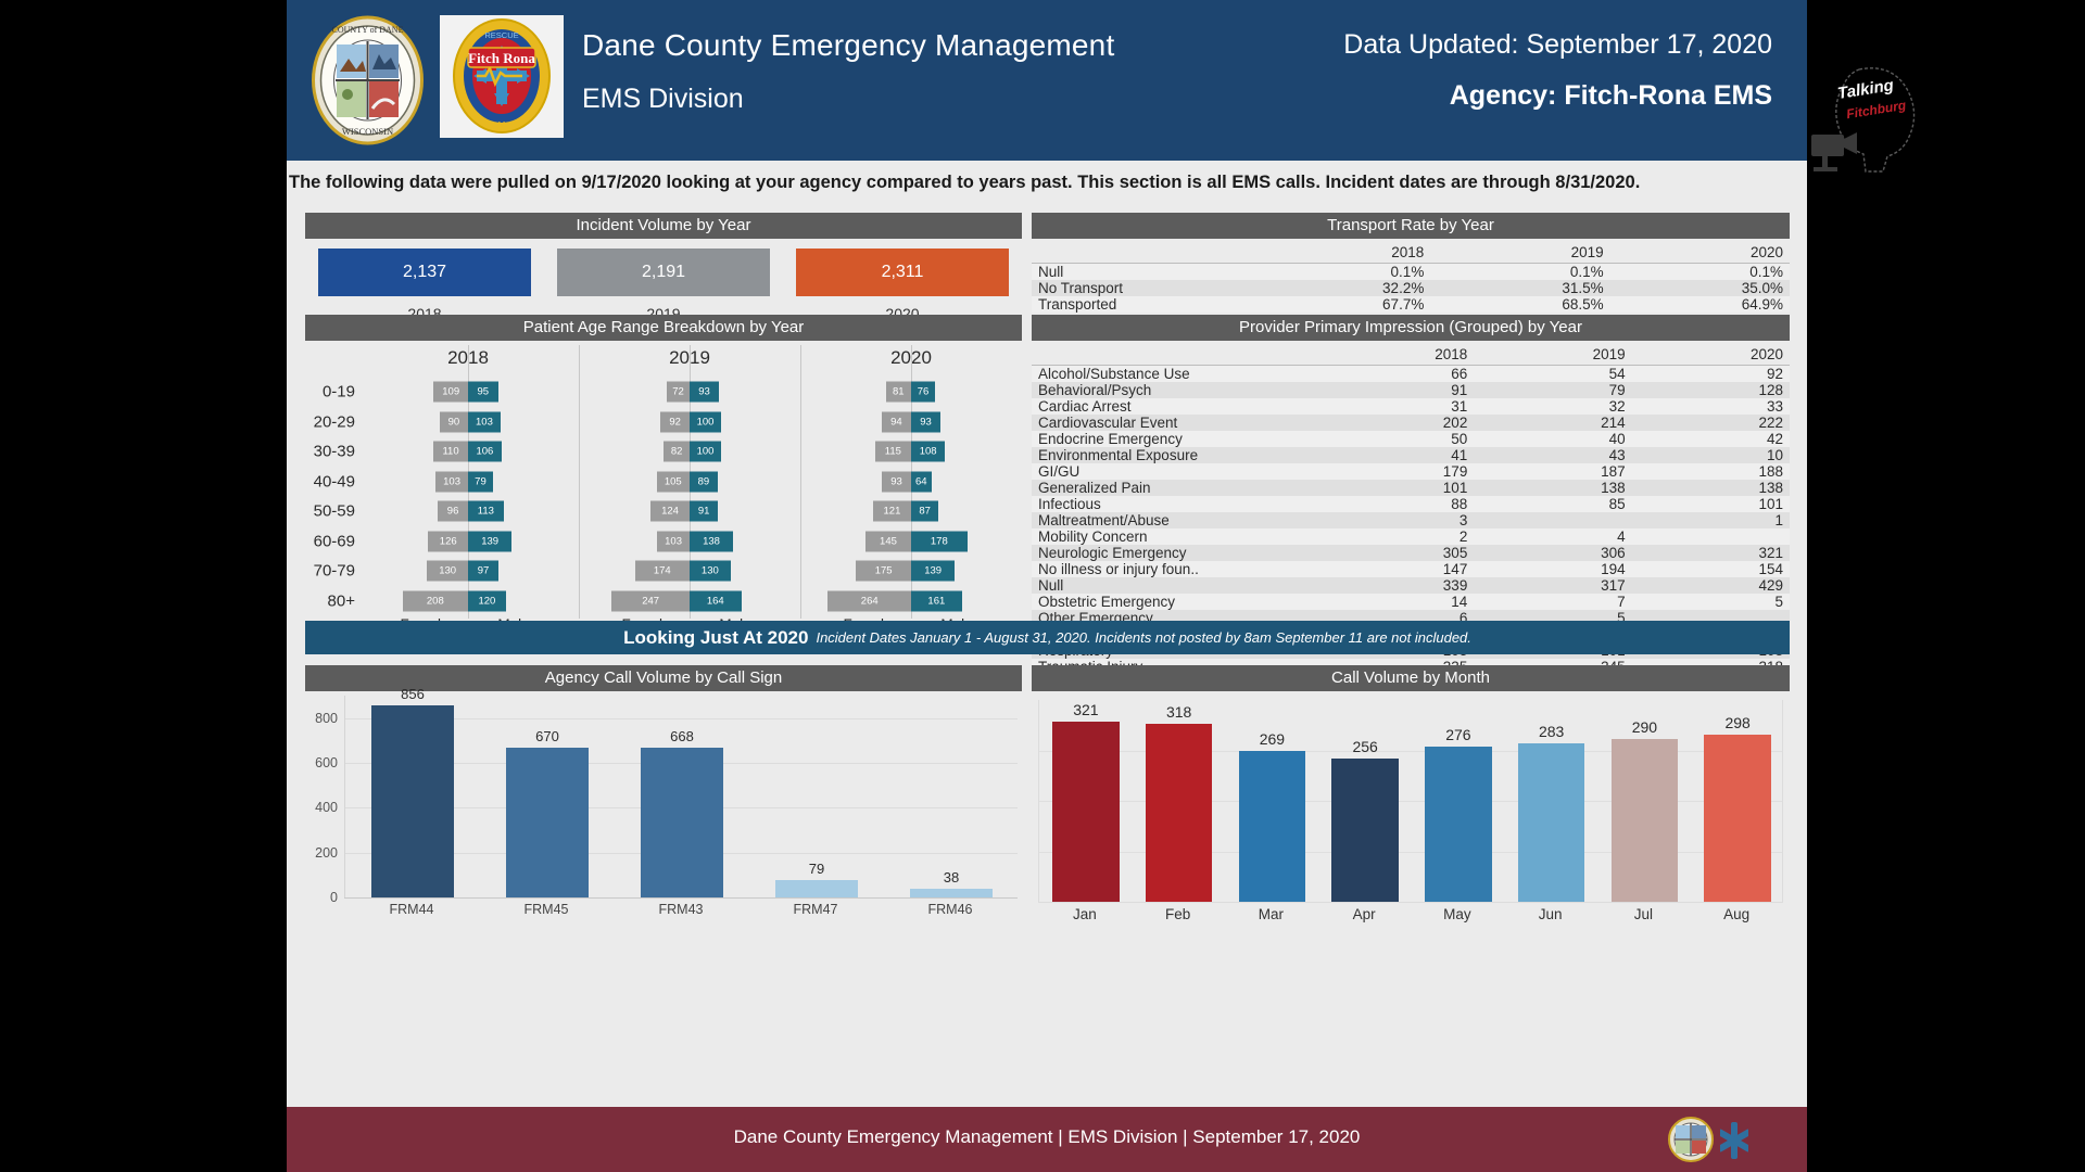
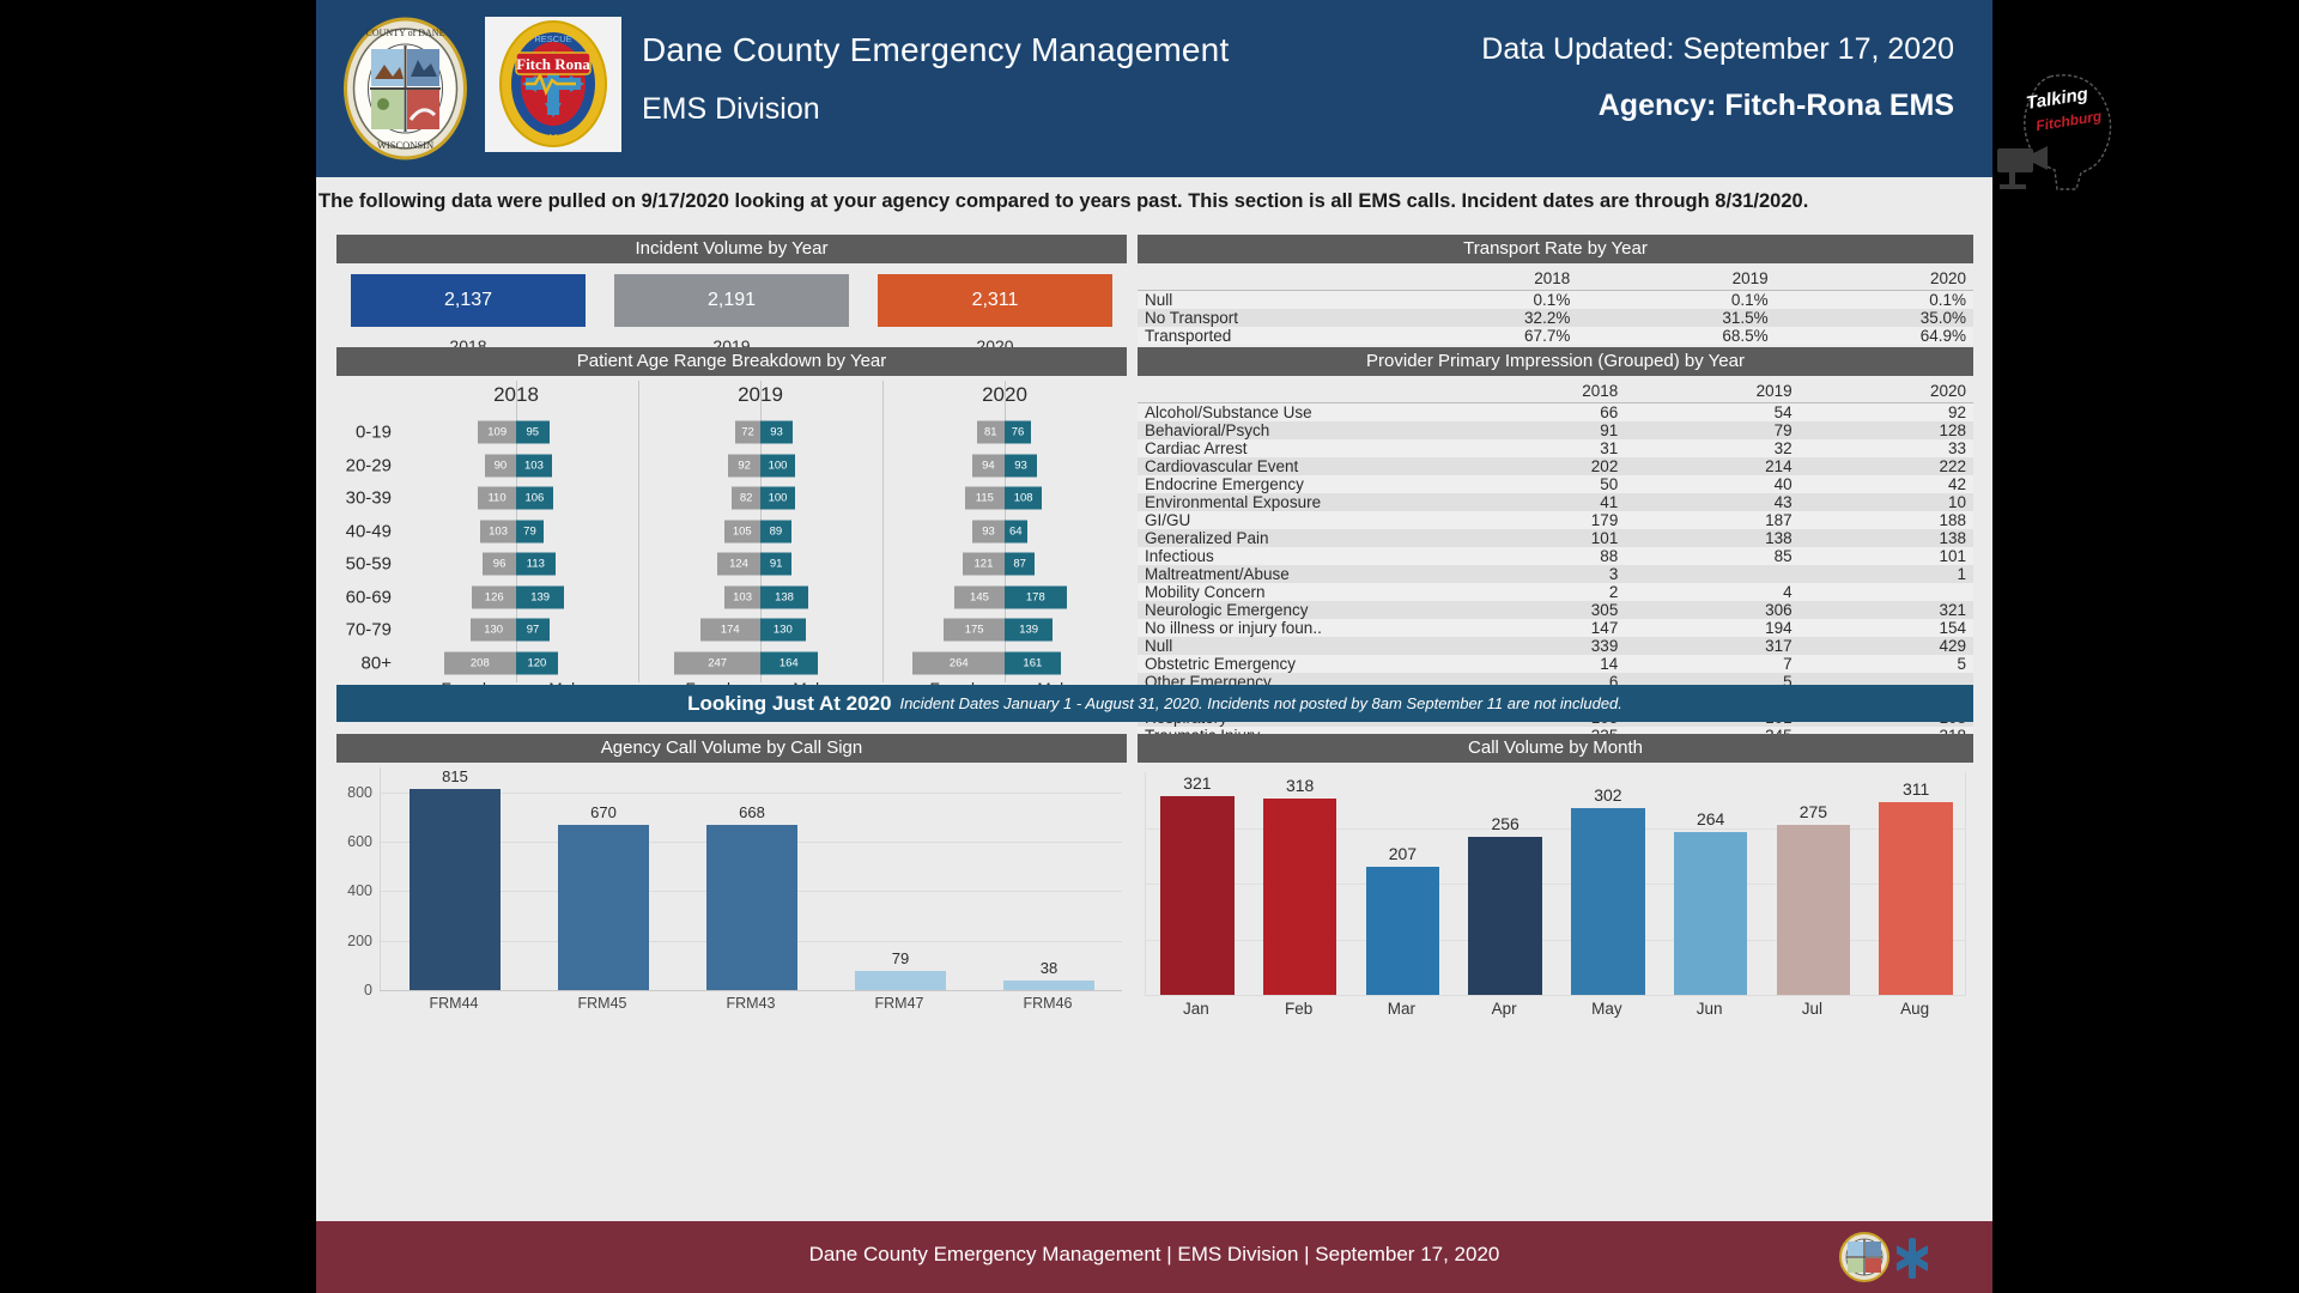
Agency Call Volume by Call Sign/FRM44: 856 -> 815
Call Volume by Month/Mar: 269 -> 207
Call Volume by Month/May: 276 -> 302
Call Volume by Month/Jun: 283 -> 264
Call Volume by Month/Jul: 290 -> 275
Call Volume by Month/Aug: 298 -> 311
